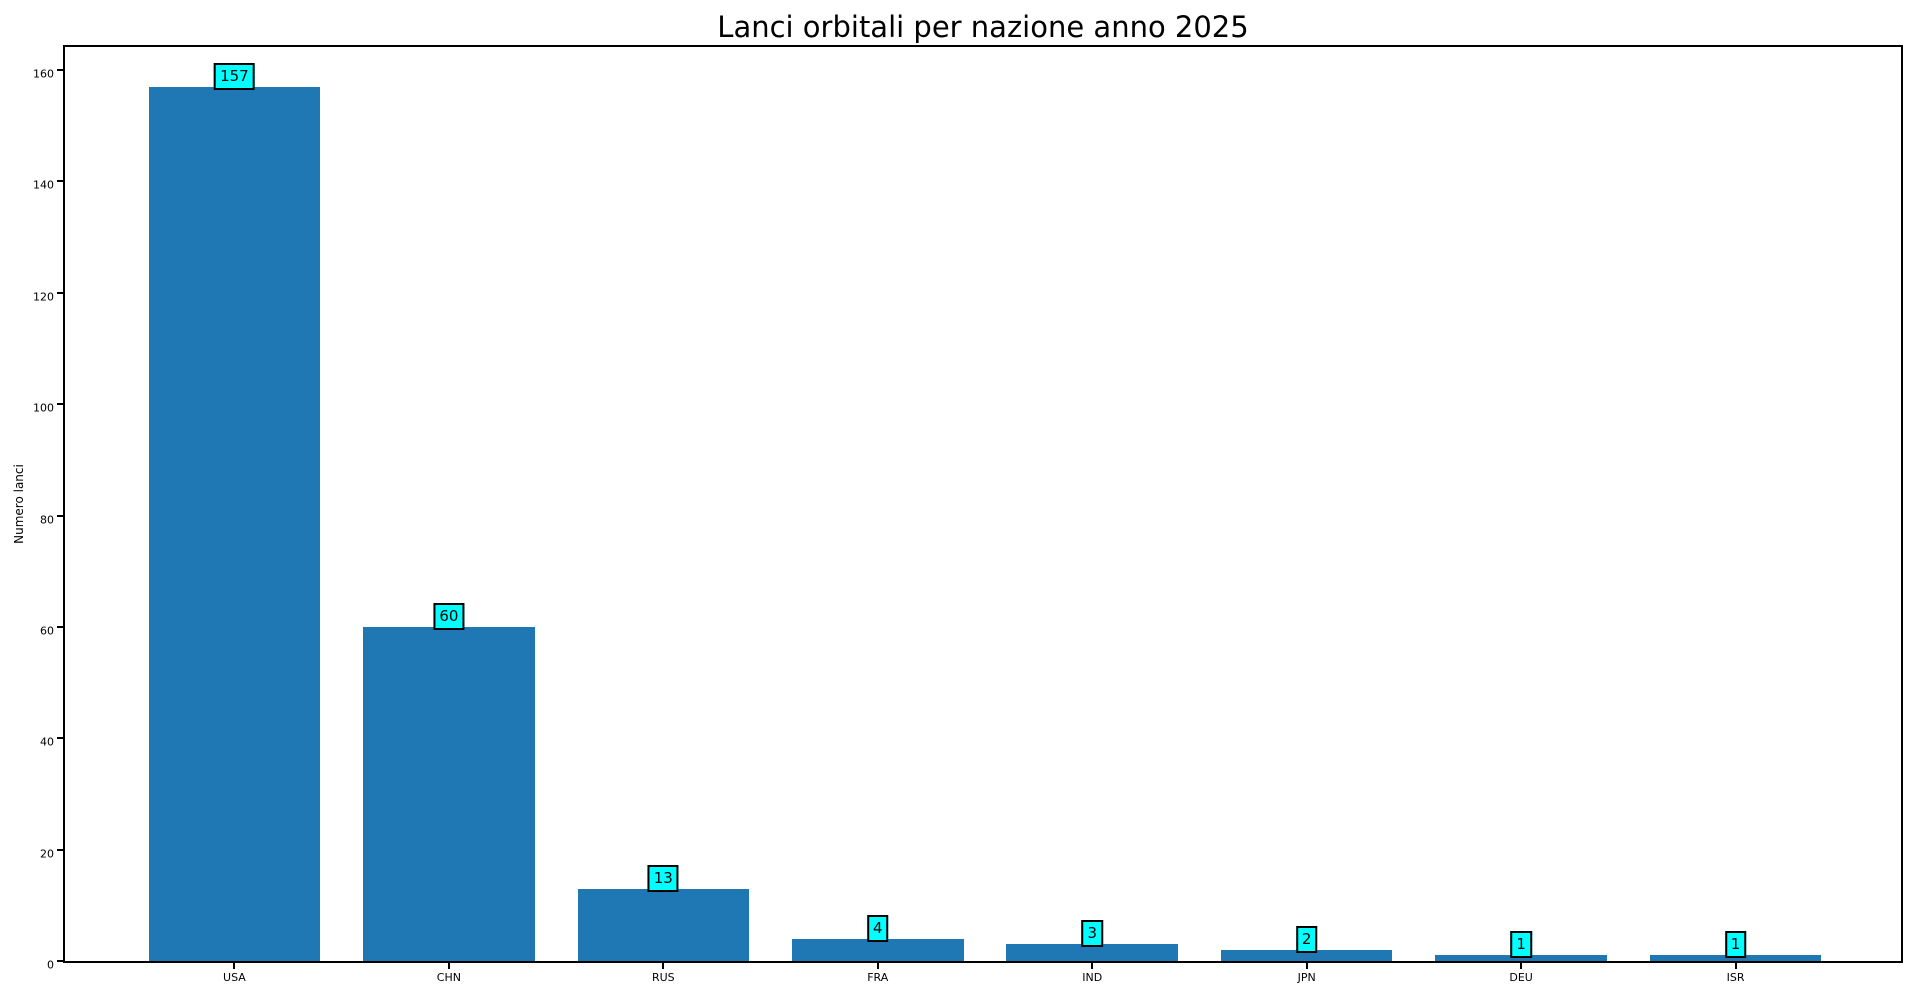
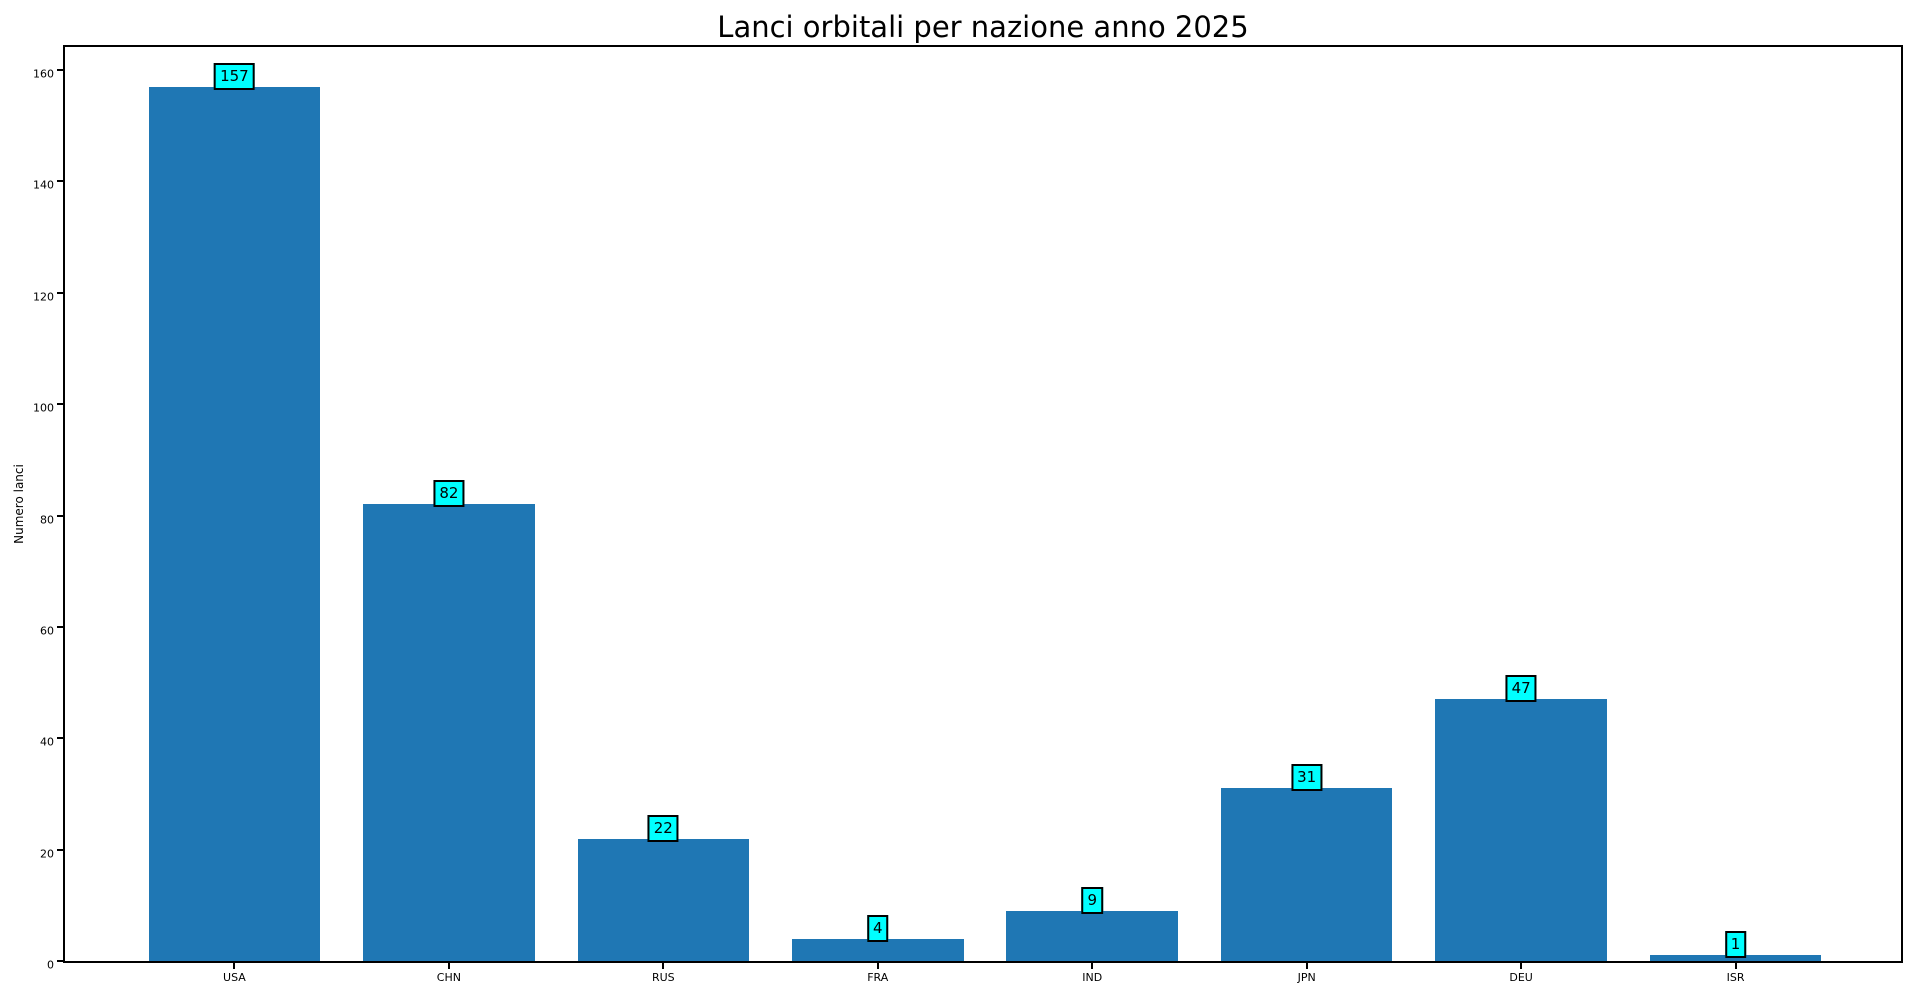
CHN: 60 -> 82
RUS: 13 -> 22
IND: 3 -> 9
JPN: 2 -> 31
DEU: 1 -> 47
